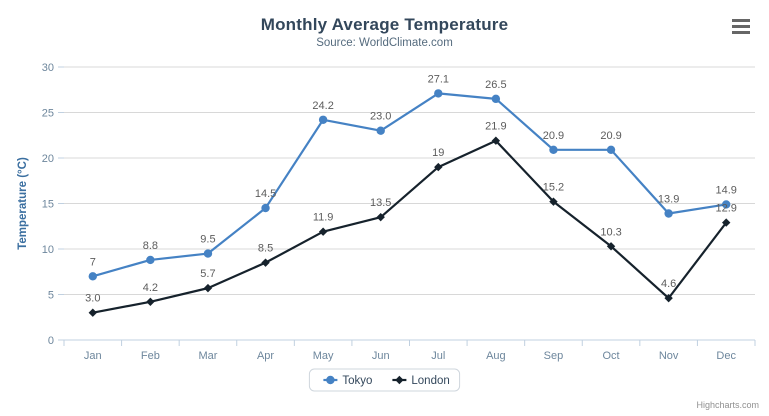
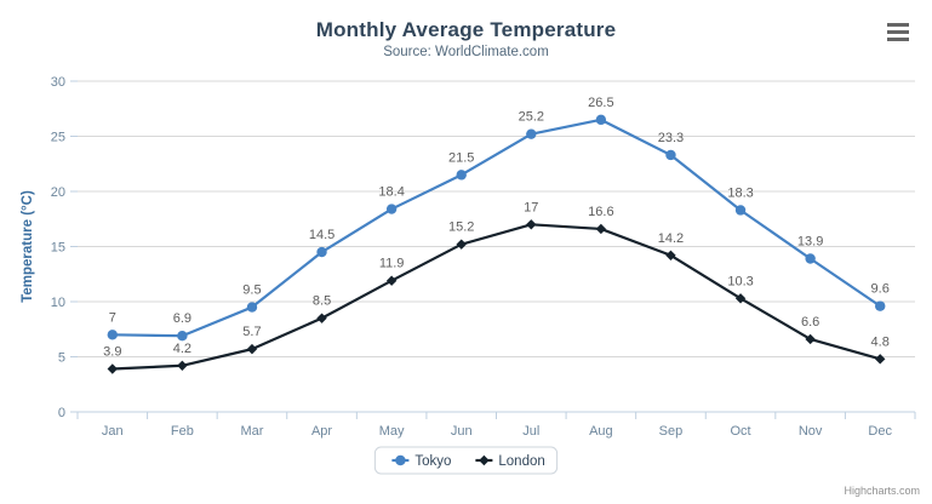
London/Jan: 3.0 -> 3.9
Tokyo/Feb: 8.8 -> 6.9
Tokyo/May: 24.2 -> 18.4
Tokyo/Jun: 23.0 -> 21.5
London/Jun: 13.5 -> 15.2
Tokyo/Jul: 27.1 -> 25.2
London/Jul: 19 -> 17
London/Aug: 21.9 -> 16.6
Tokyo/Sep: 20.9 -> 23.3
London/Sep: 15.2 -> 14.2
Tokyo/Oct: 20.9 -> 18.3
London/Nov: 4.6 -> 6.6
Tokyo/Dec: 14.9 -> 9.6
London/Dec: 12.9 -> 4.8
